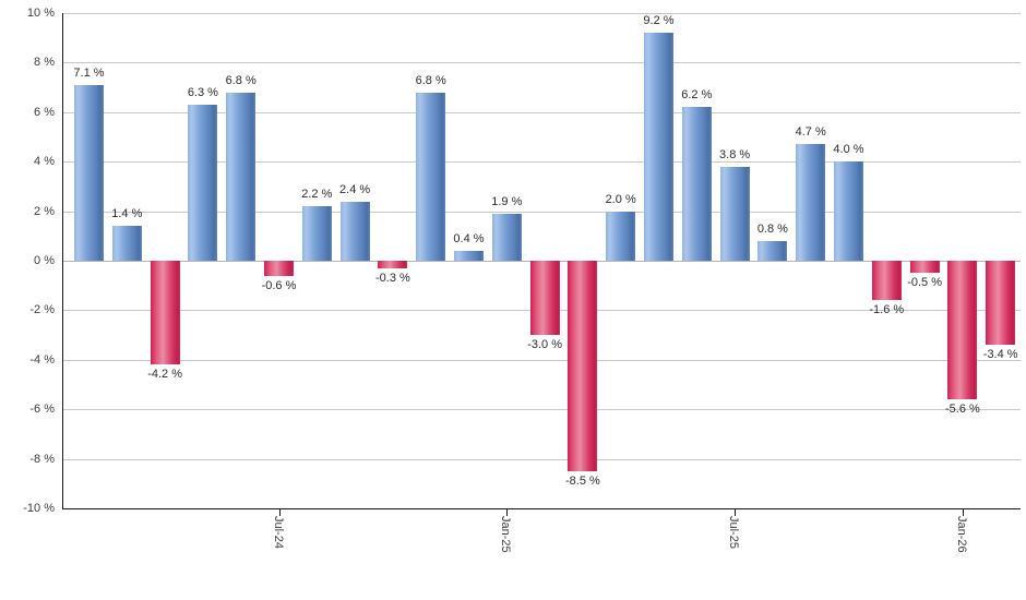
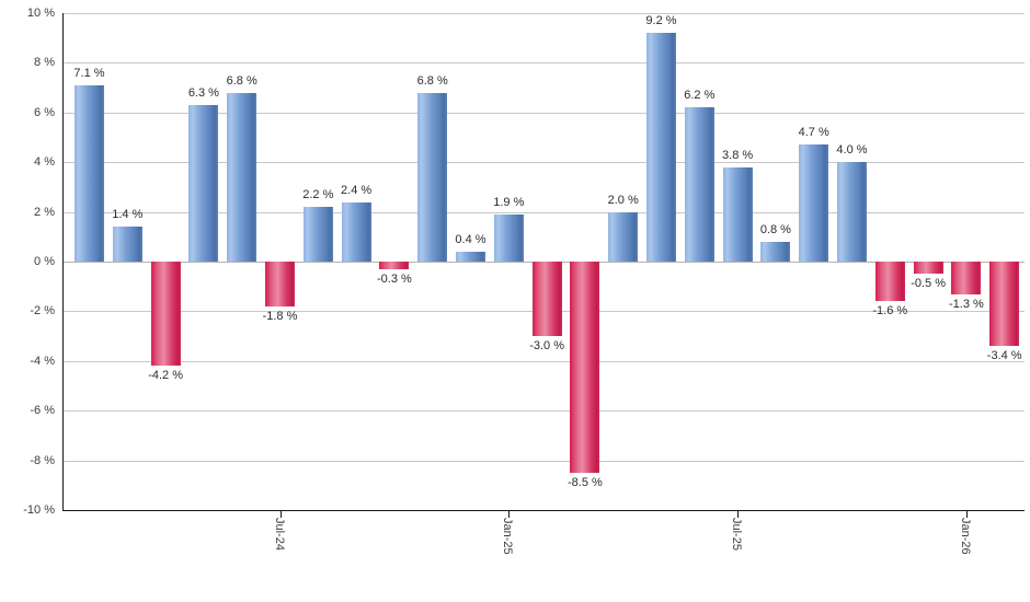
Jul-24: -0.6 -> -1.8
Jan-26: -5.6 -> -1.3
